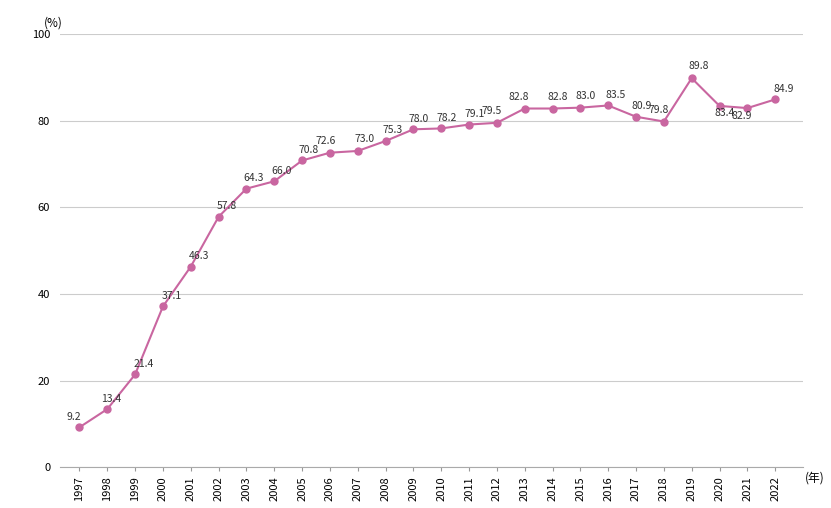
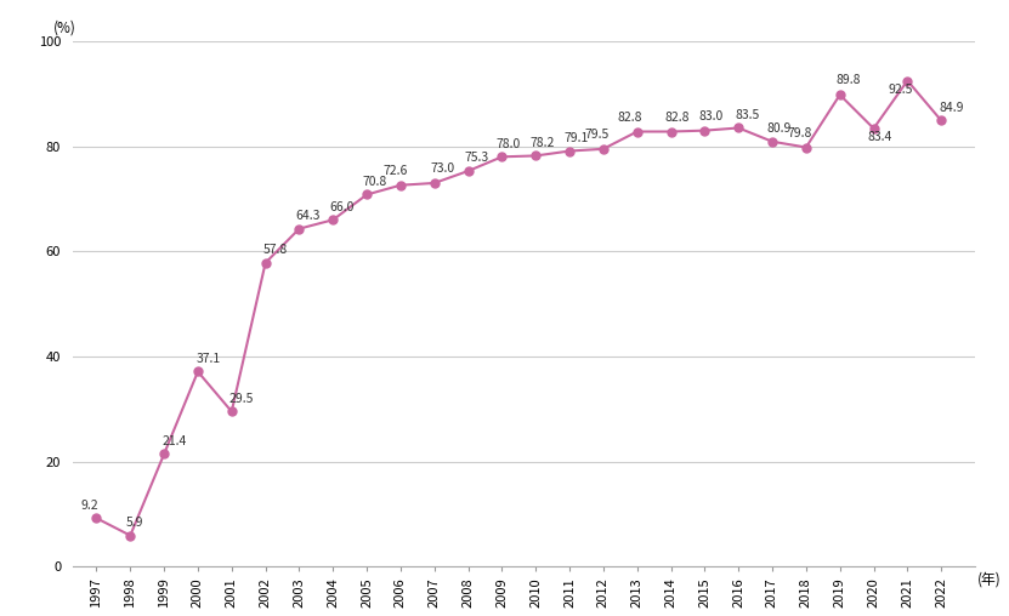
1998: 13.4 -> 5.9
2001: 46.3 -> 29.5
2021: 82.9 -> 92.5
